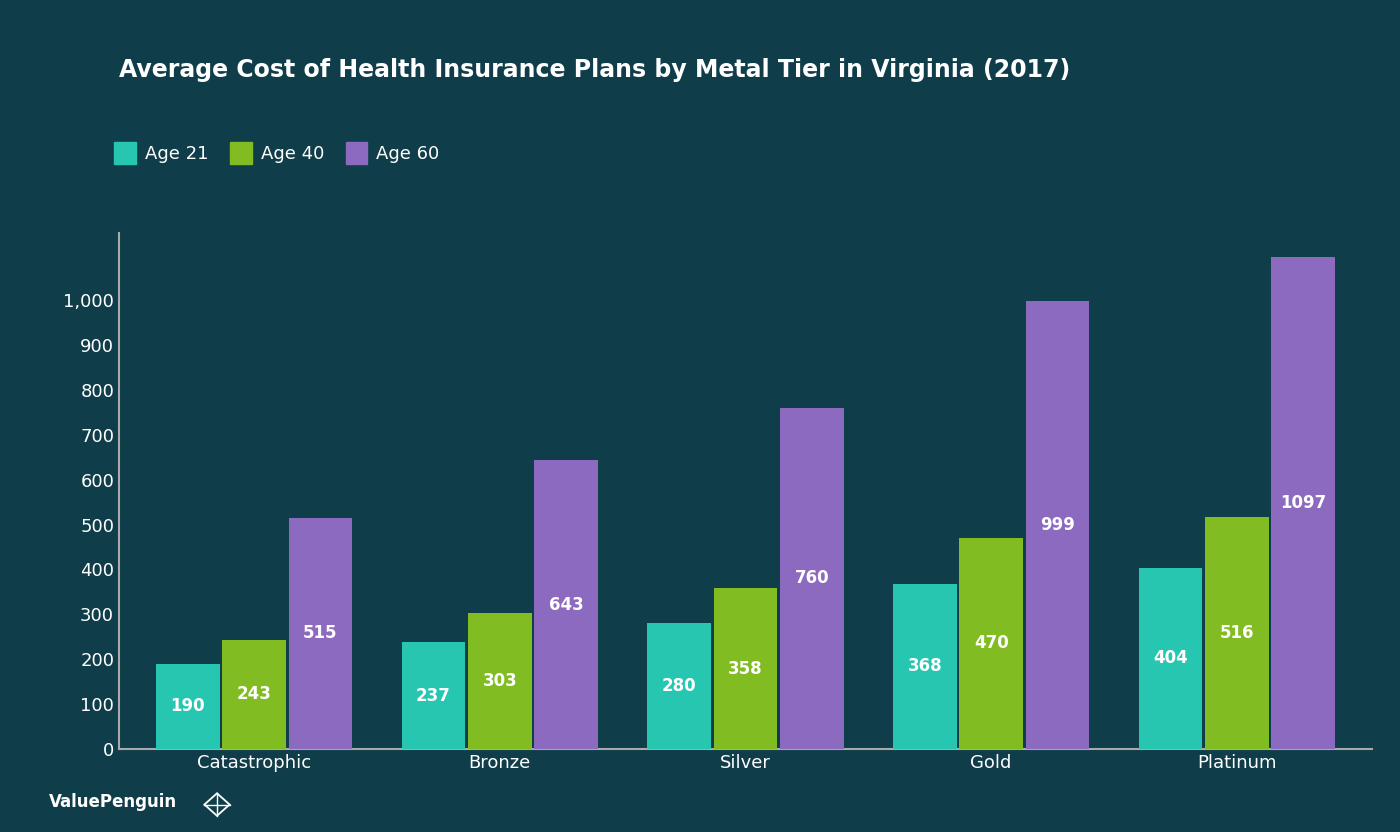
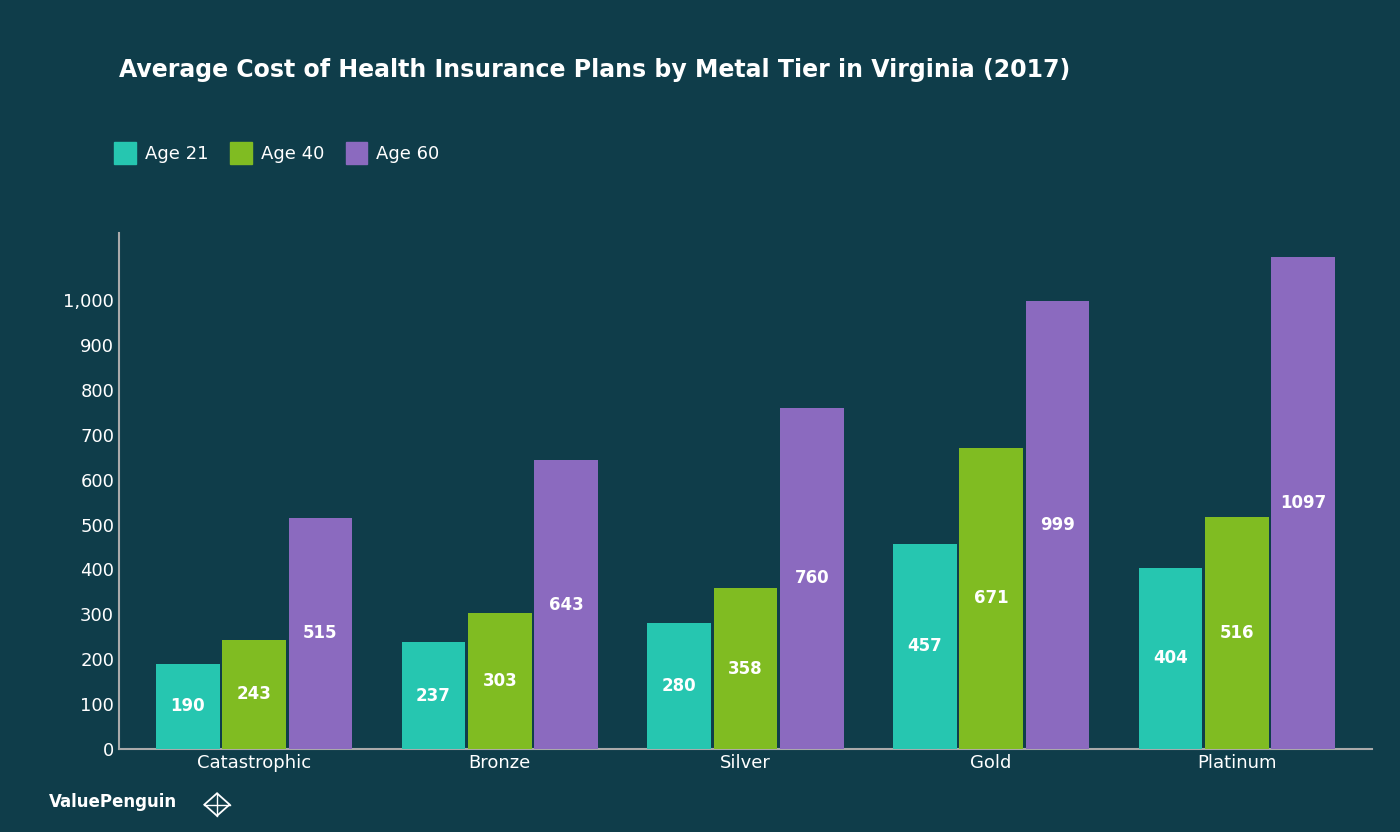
Age 21/Gold: 368 -> 457
Age 40/Gold: 470 -> 671
